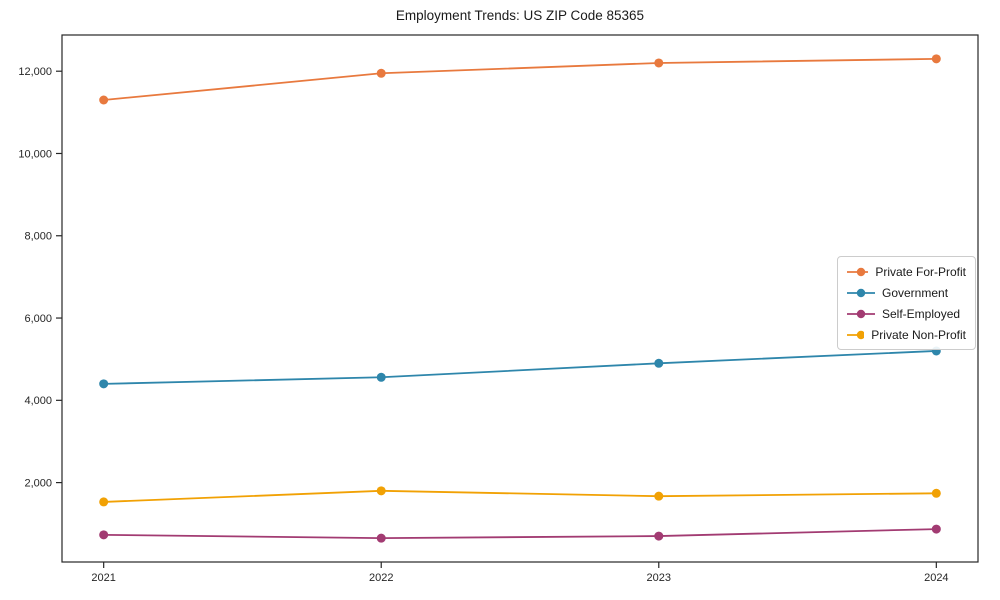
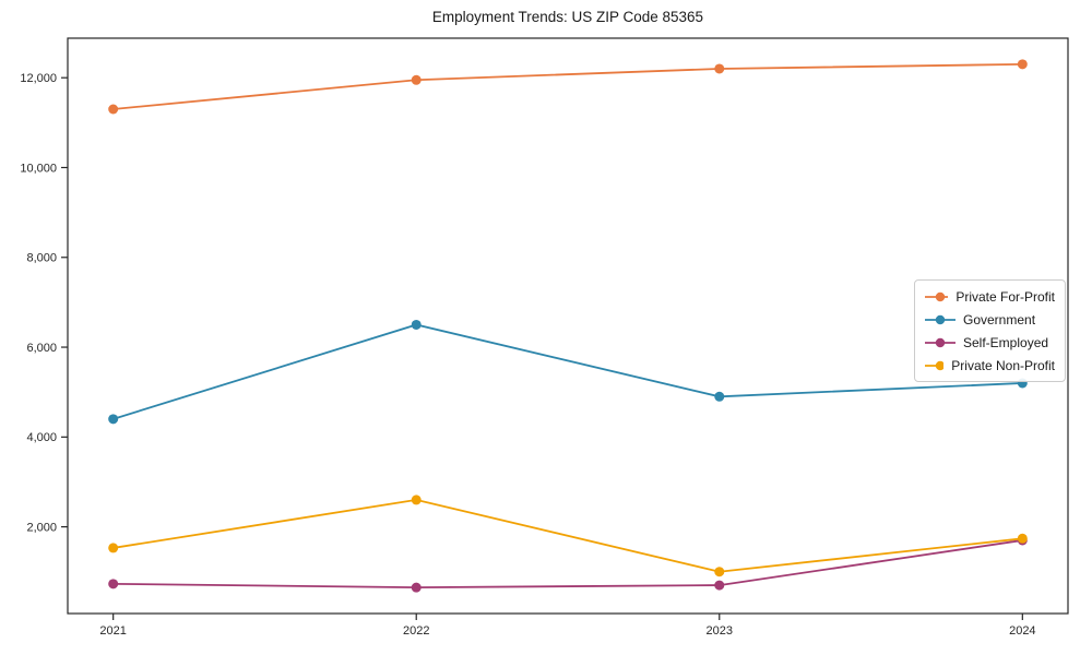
Government/2022: 4600 -> 6500
Private Non-Profit/2022: 1800 -> 2600
Private Non-Profit/2023: 1700 -> 1000
Self-Employed/2024: 900 -> 1700
